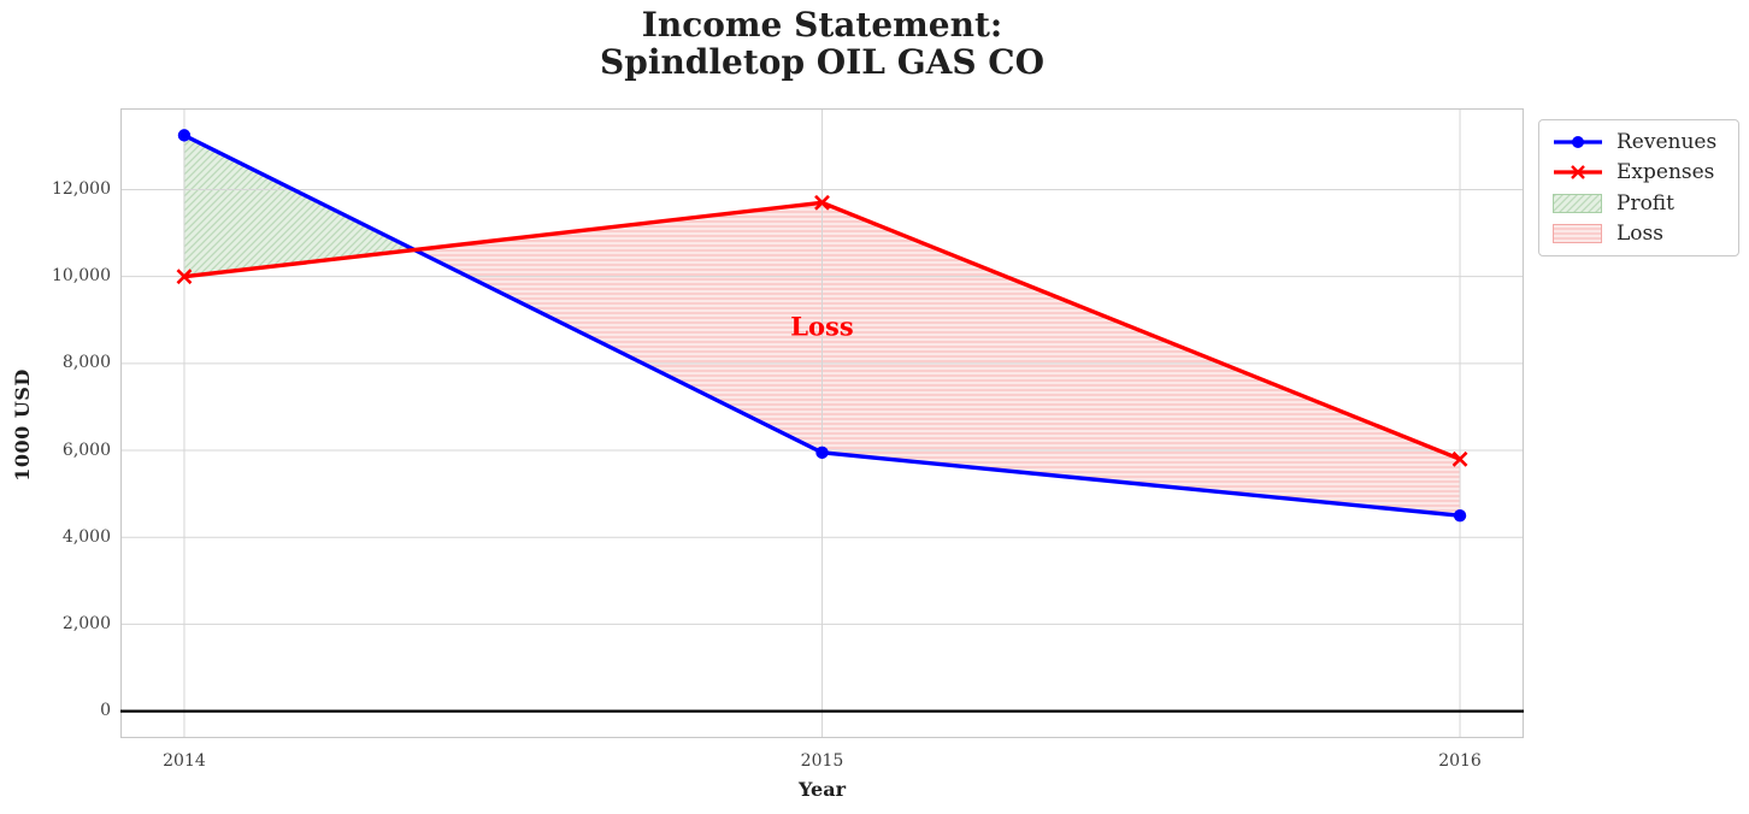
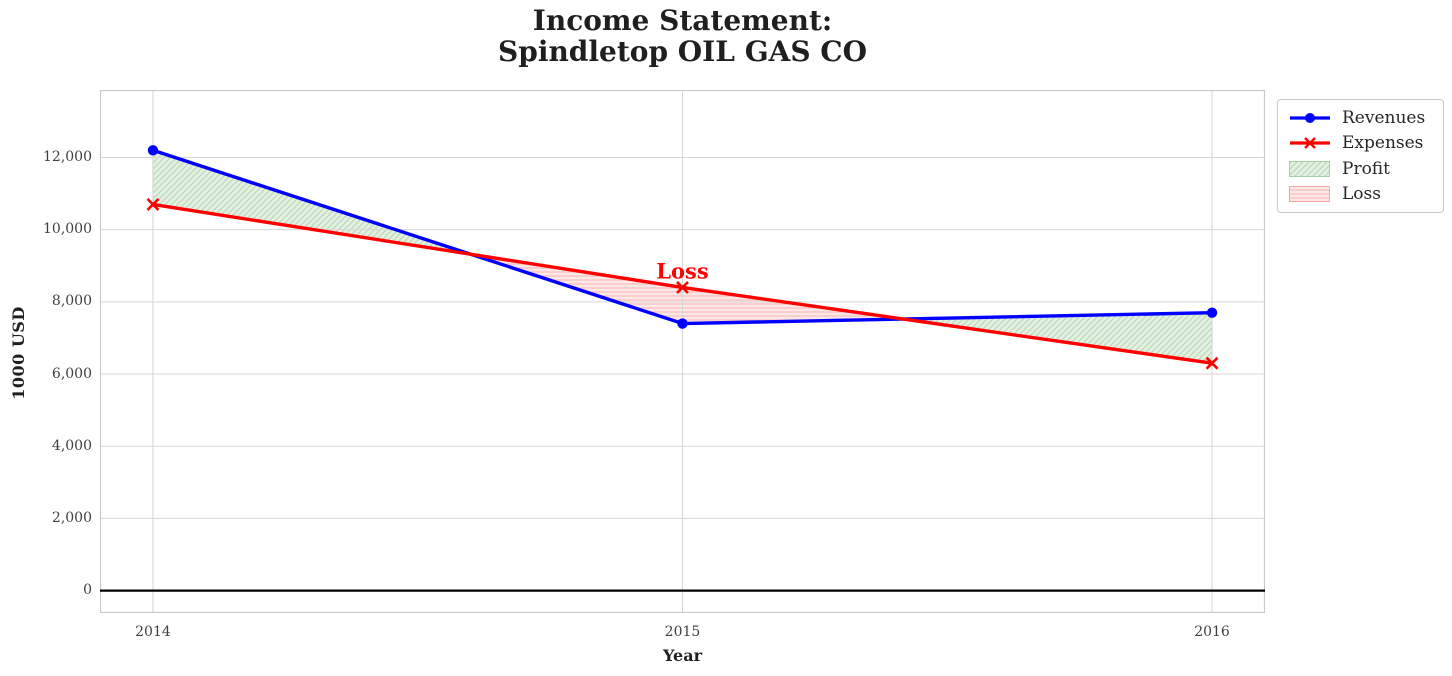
Revenues/2014: 13200 -> 12200
Expenses/2014: 10000 -> 10700
Revenues/2015: 6000 -> 7400
Expenses/2015: 11700 -> 8400
Revenues/2016: 4500 -> 7700
Expenses/2016: 5800 -> 6300
